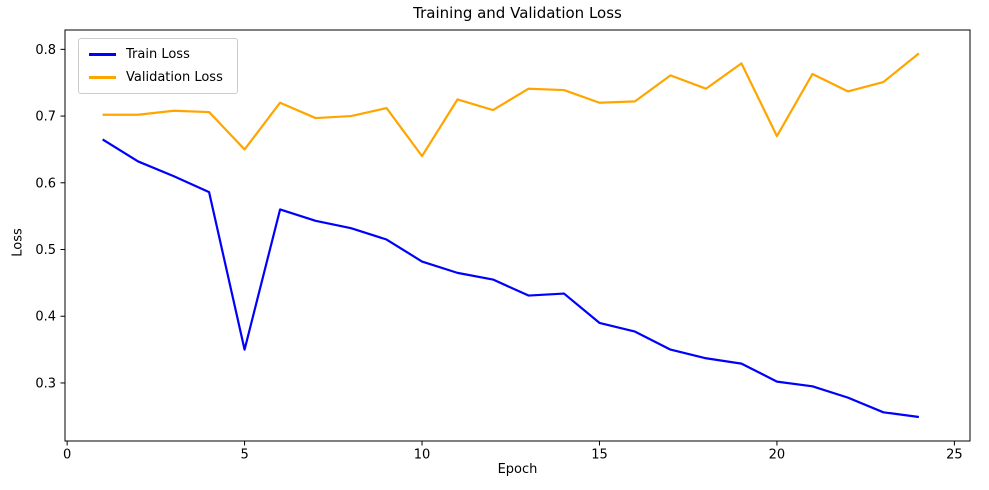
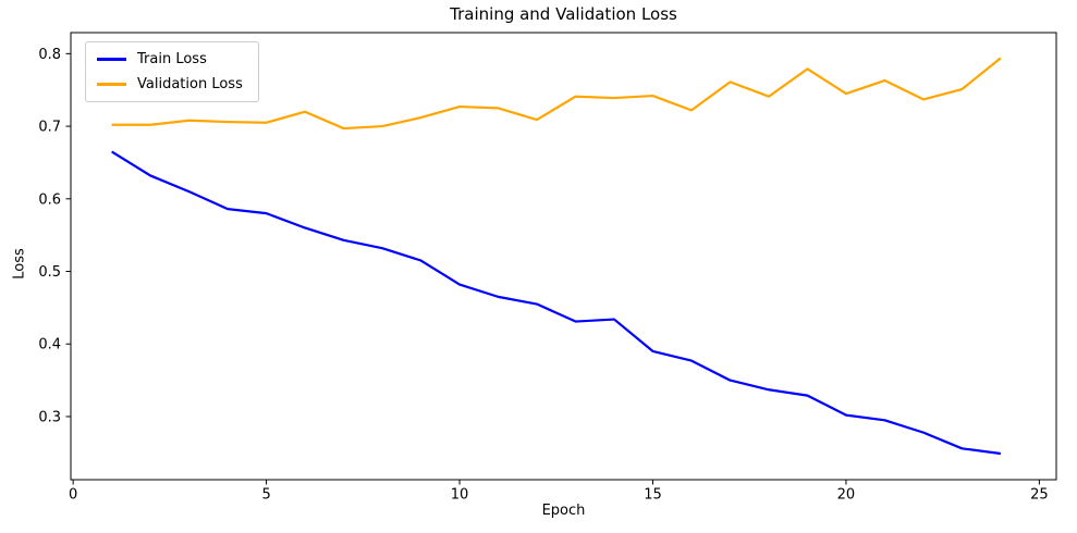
Train Loss/5: 0.35 -> 0.58
Validation Loss/5: 0.65 -> 0.70
Validation Loss/10: 0.64 -> 0.73
Validation Loss/15: 0.72 -> 0.74
Validation Loss/20: 0.67 -> 0.74
